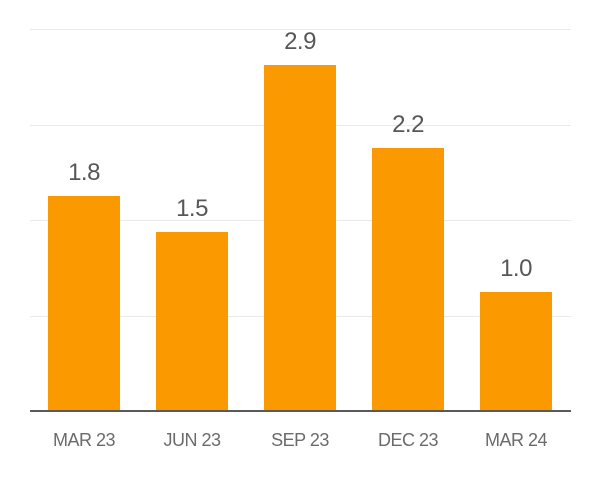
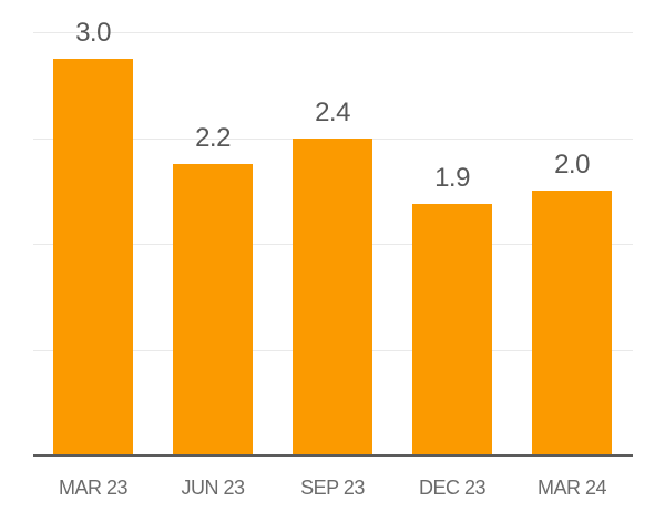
MAR 23: 1.8 -> 3.0
JUN 23: 1.5 -> 2.2
SEP 23: 2.9 -> 2.4
DEC 23: 2.2 -> 1.9
MAR 24: 1.0 -> 2.0
